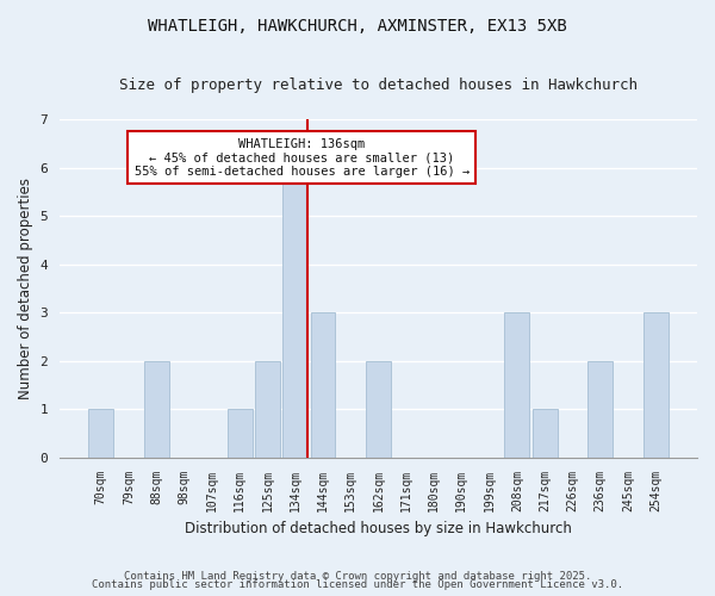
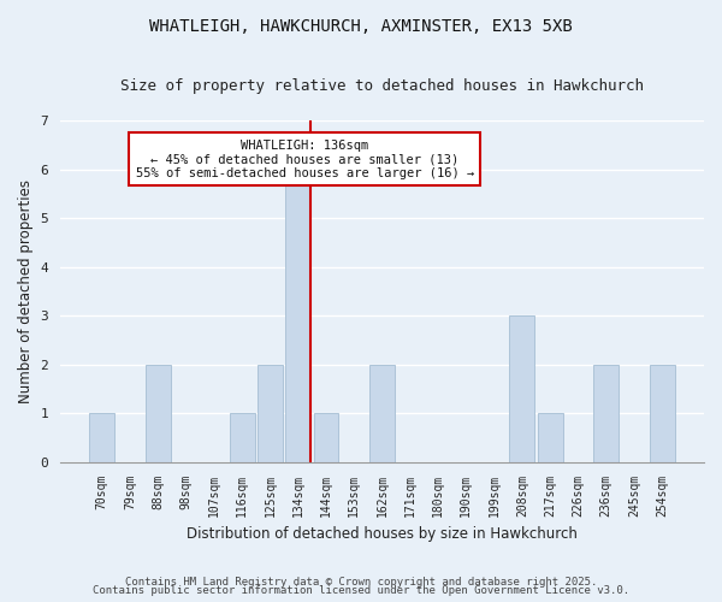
144sqm: 3 -> 1
254sqm: 3 -> 2
